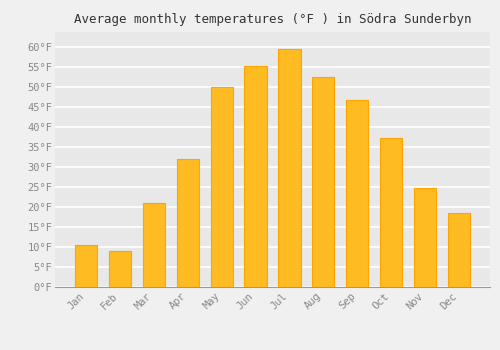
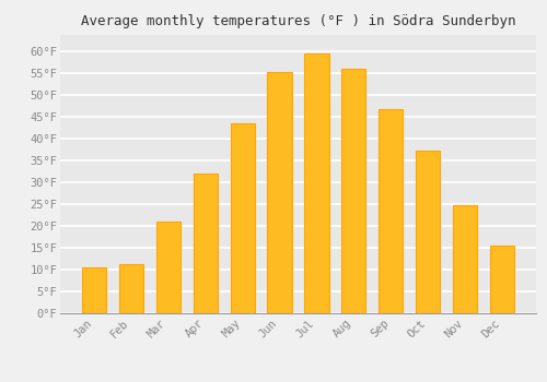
Feb: 9.0°F -> 11.3°F
May: 50.0°F -> 43.5°F
Aug: 52.5°F -> 56.0°F
Dec: 18.5°F -> 15.5°F
